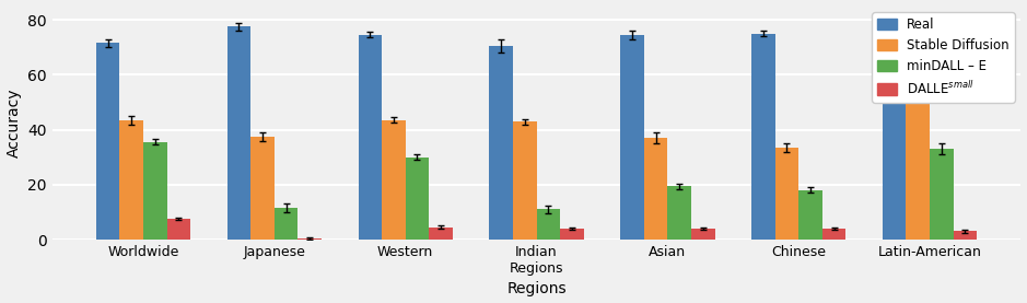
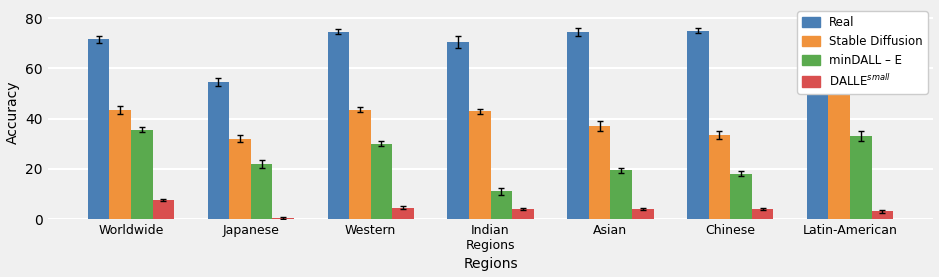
Real/Japanese: 77.5 -> 54.5
Stable Diffusion/Japanese: 37.5 -> 32.0
minDALL – E/Japanese: 11.5 -> 22.0
